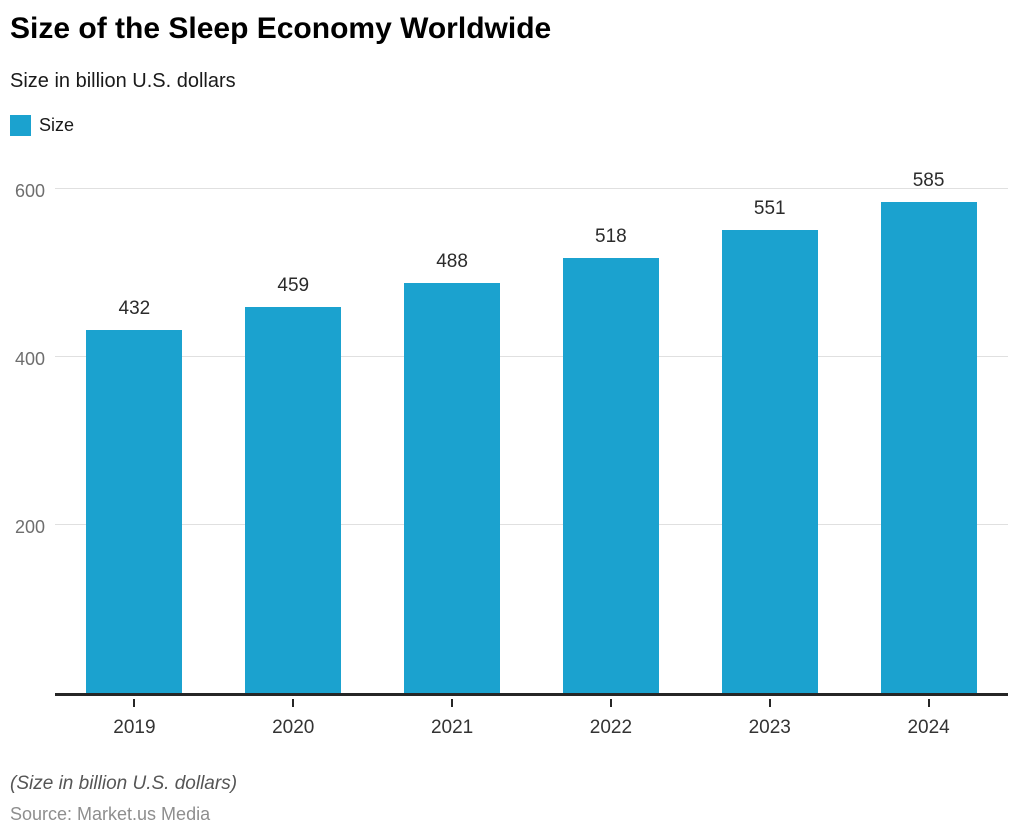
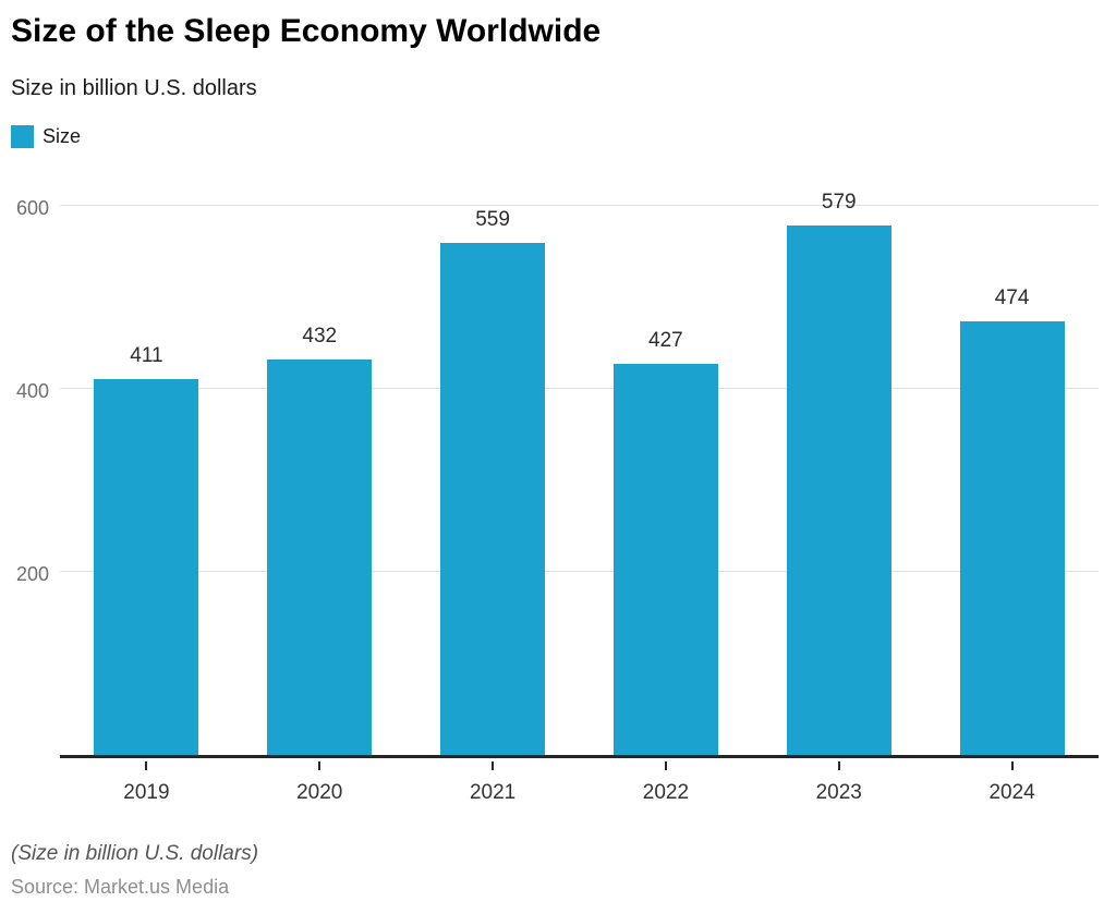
2019: 432 -> 411
2020: 459 -> 432
2021: 488 -> 559
2022: 518 -> 427
2023: 551 -> 579
2024: 585 -> 474
